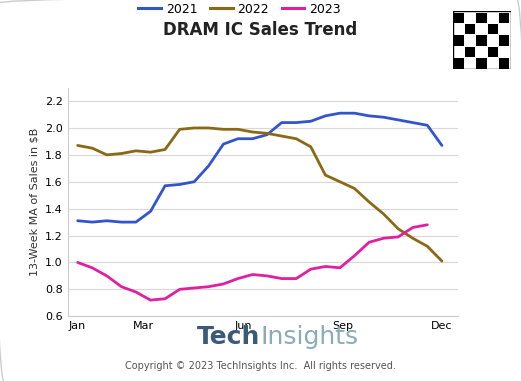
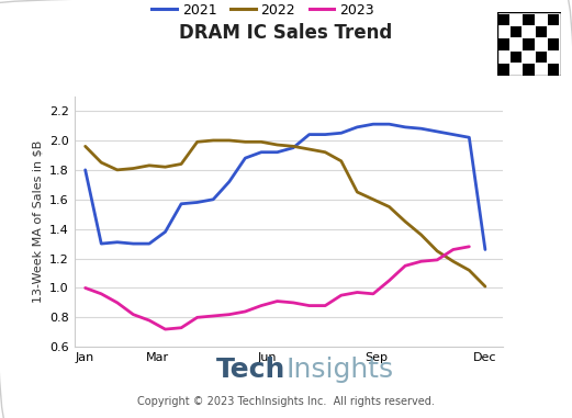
2021/Jan: 1.31 -> 1.80
2022/Jan: 1.87 -> 1.96
2021/Dec: 1.87 -> 1.26
